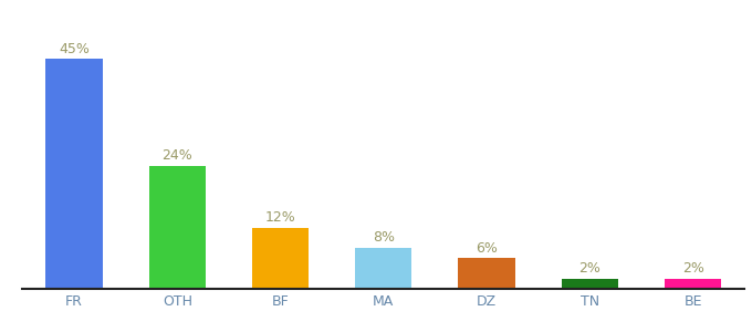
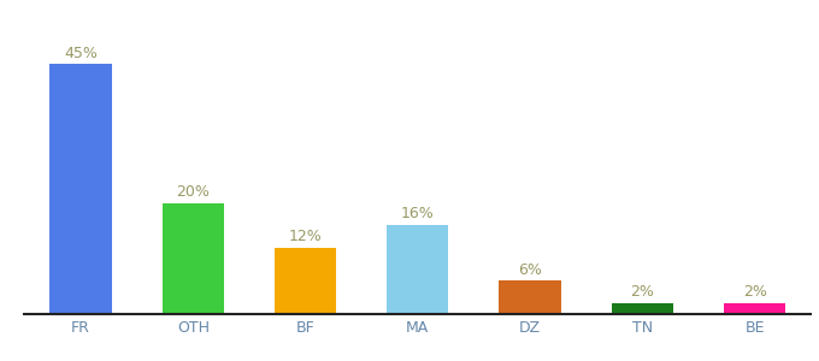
OTH: 24% -> 20%
MA: 8% -> 16%
